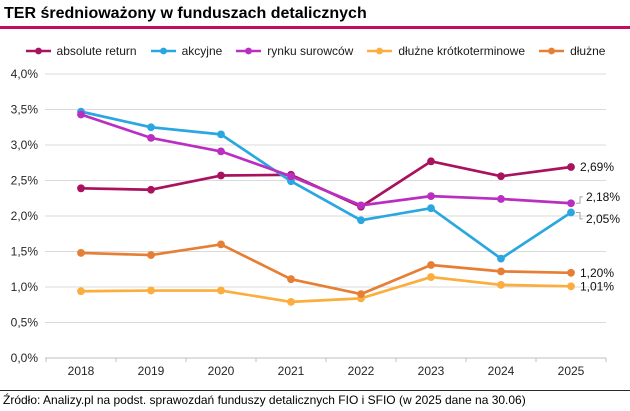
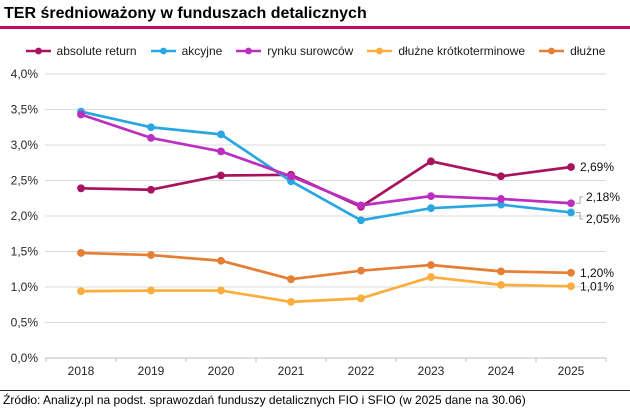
dłużne/2020: 1,6% -> 1,4%
dłużne/2022: 0,9% -> 1,2%
akcyjne/2024: 1,4% -> 2,2%
